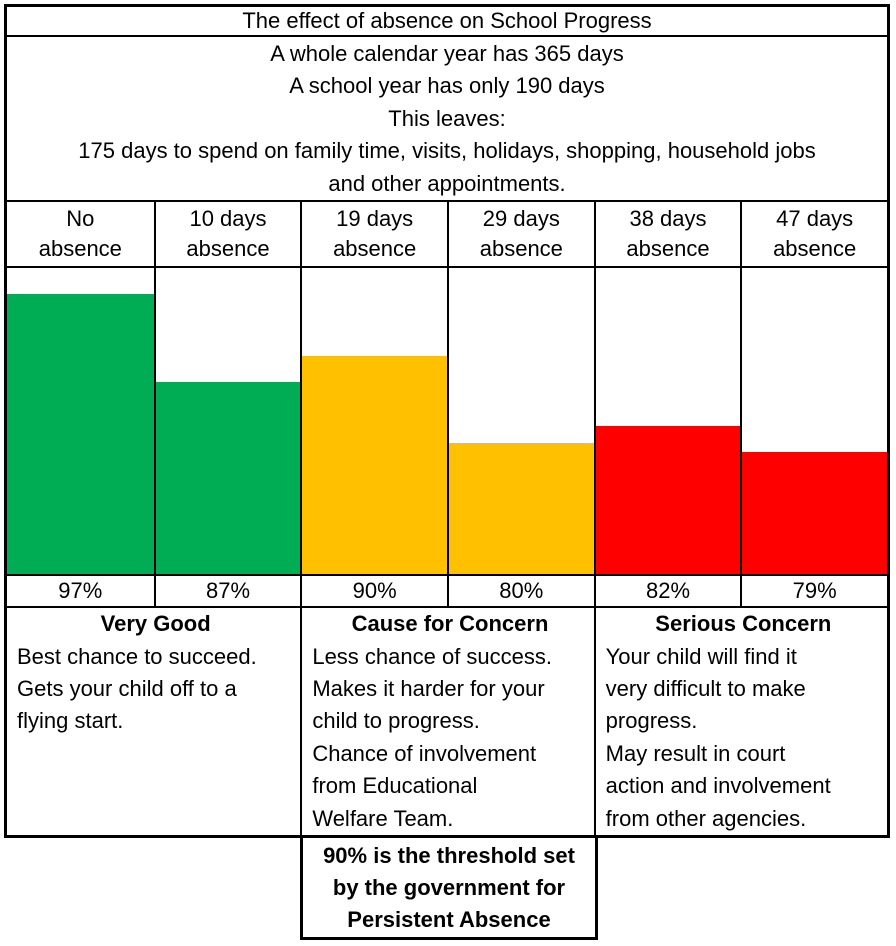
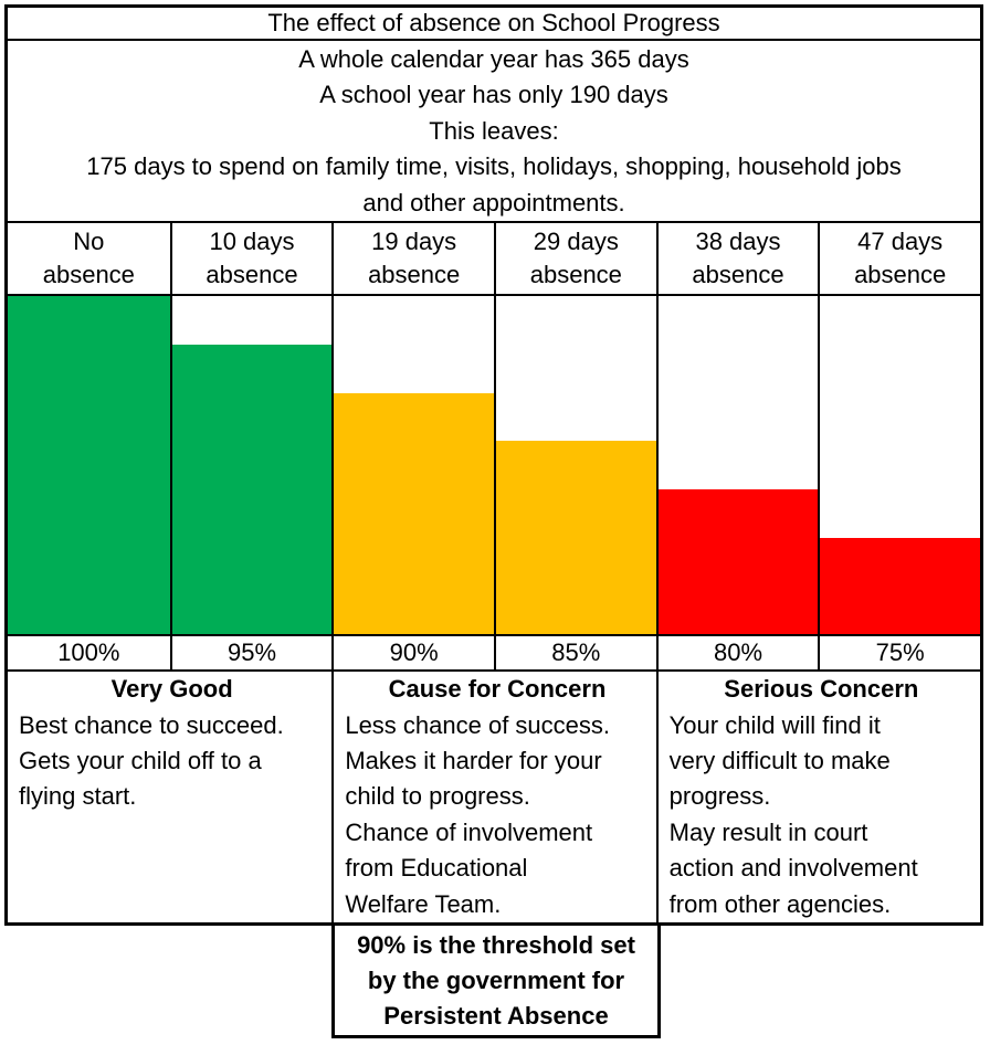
No absence: 97% -> 100%
10 days absence: 87% -> 95%
29 days absence: 80% -> 85%
38 days absence: 82% -> 80%
47 days absence: 79% -> 75%
